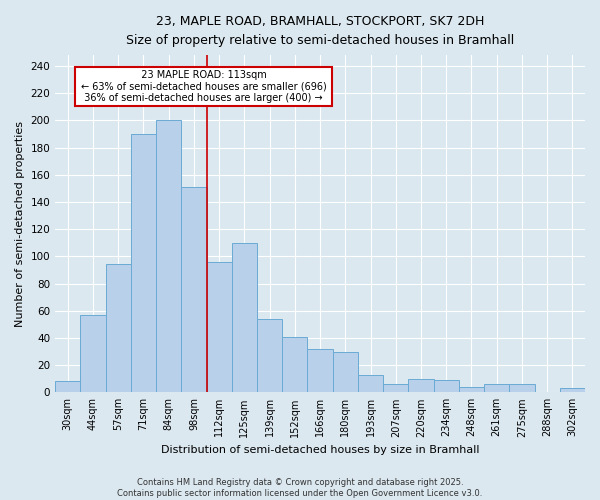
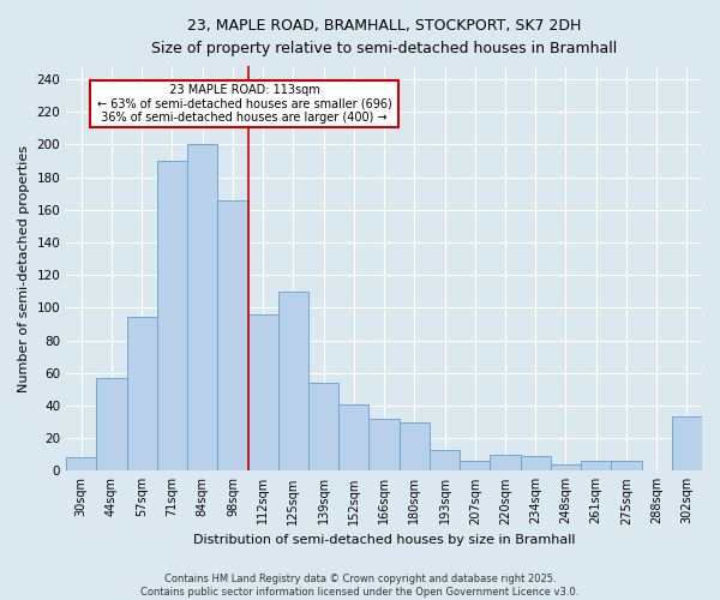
98sqm: 151 -> 166
302sqm: 3 -> 33
